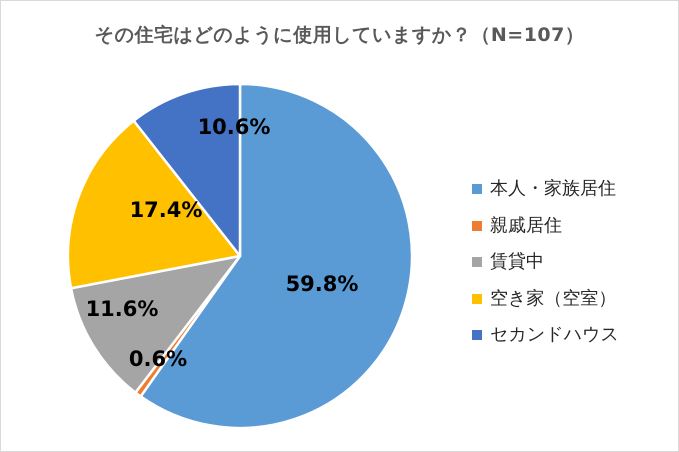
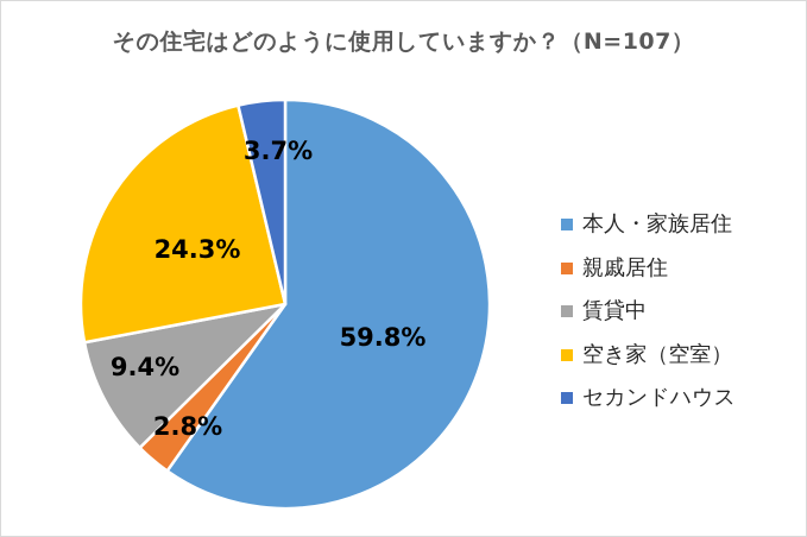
親戚居住: 0.6% -> 2.8%
賃貸中: 11.6% -> 9.4%
空き家（空室）: 17.4% -> 24.3%
セカンドハウス: 10.6% -> 3.7%
